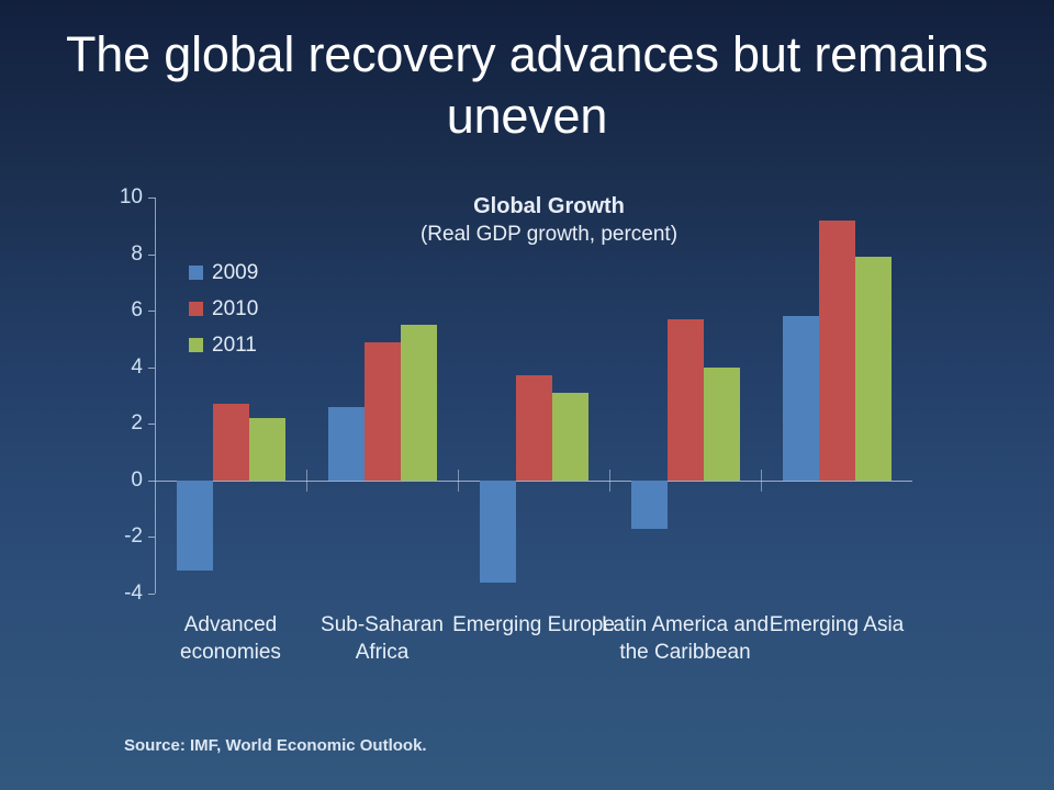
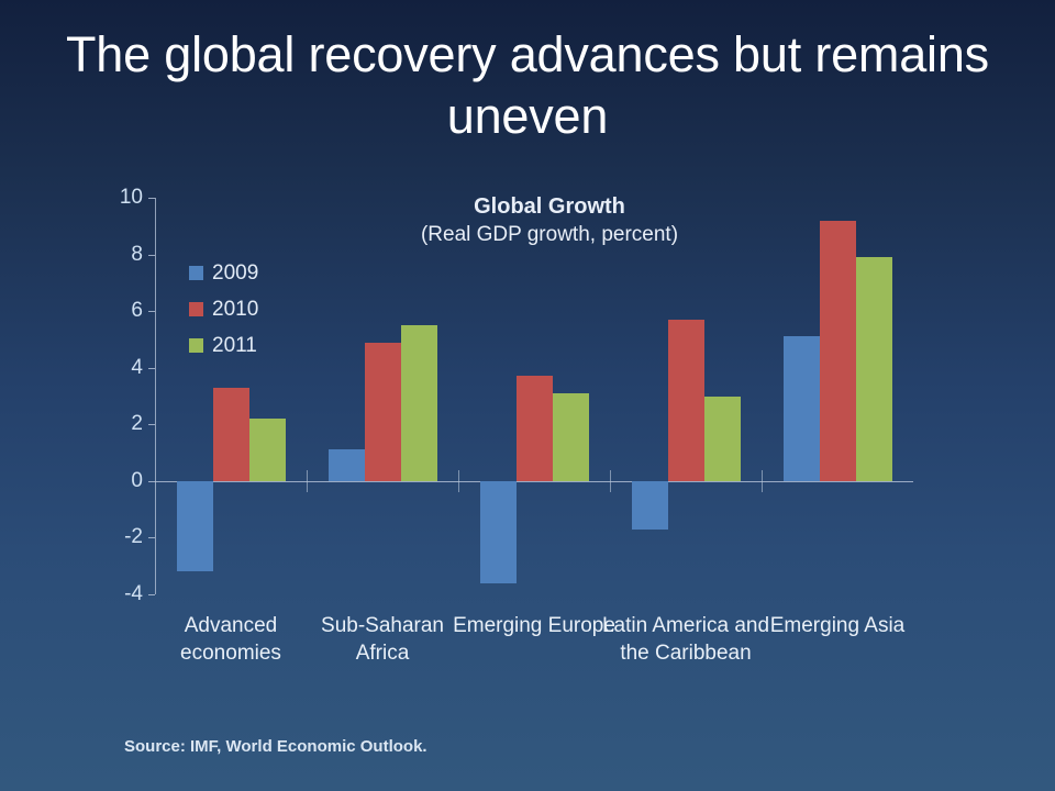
2010/Advanced economies: 2.7 -> 3.3
2009/Sub-Saharan Africa: 2.6 -> 1.1
2011/Latin America and the Caribbean: 4.0 -> 3.0
2009/Emerging Asia: 5.8 -> 5.1
